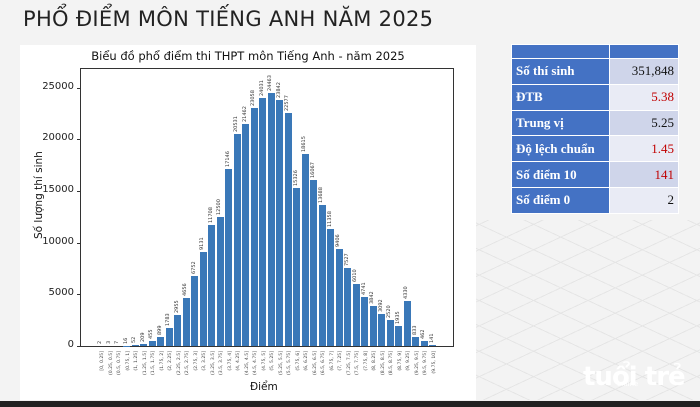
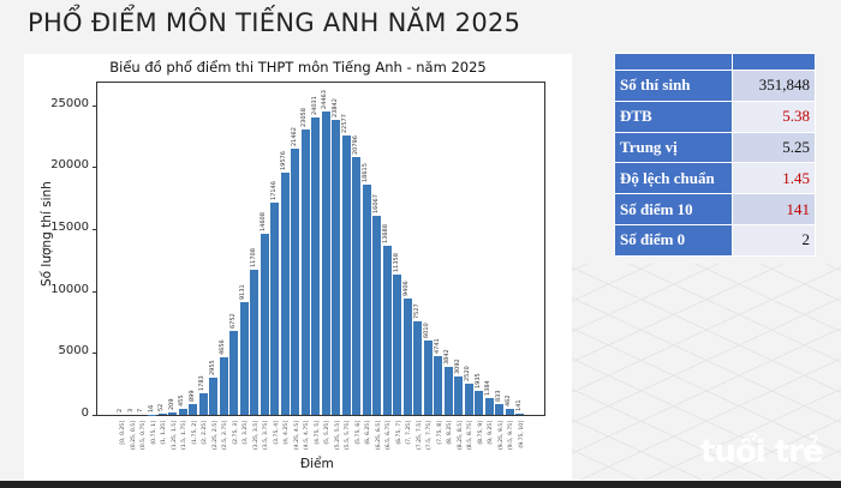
(3.5, 3.75]: 12500 -> 14608
(4, 4.25]: 20531 -> 19576
(5.75, 6]: 15326 -> 20796
(9, 9.25]: 4330 -> 1384
